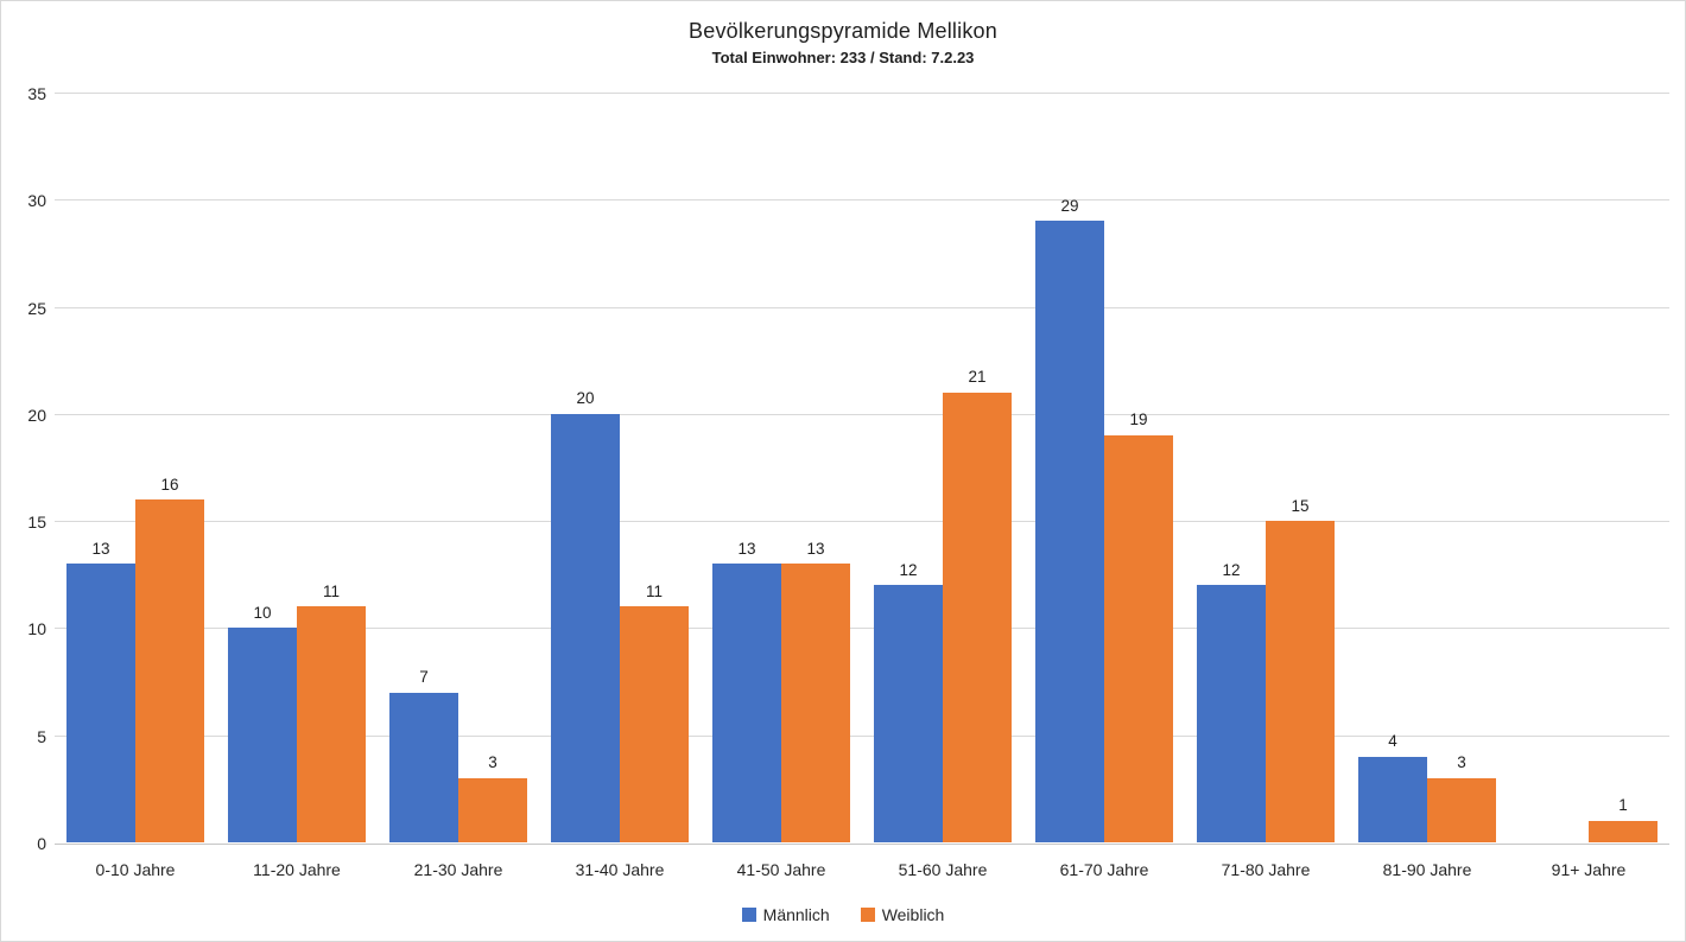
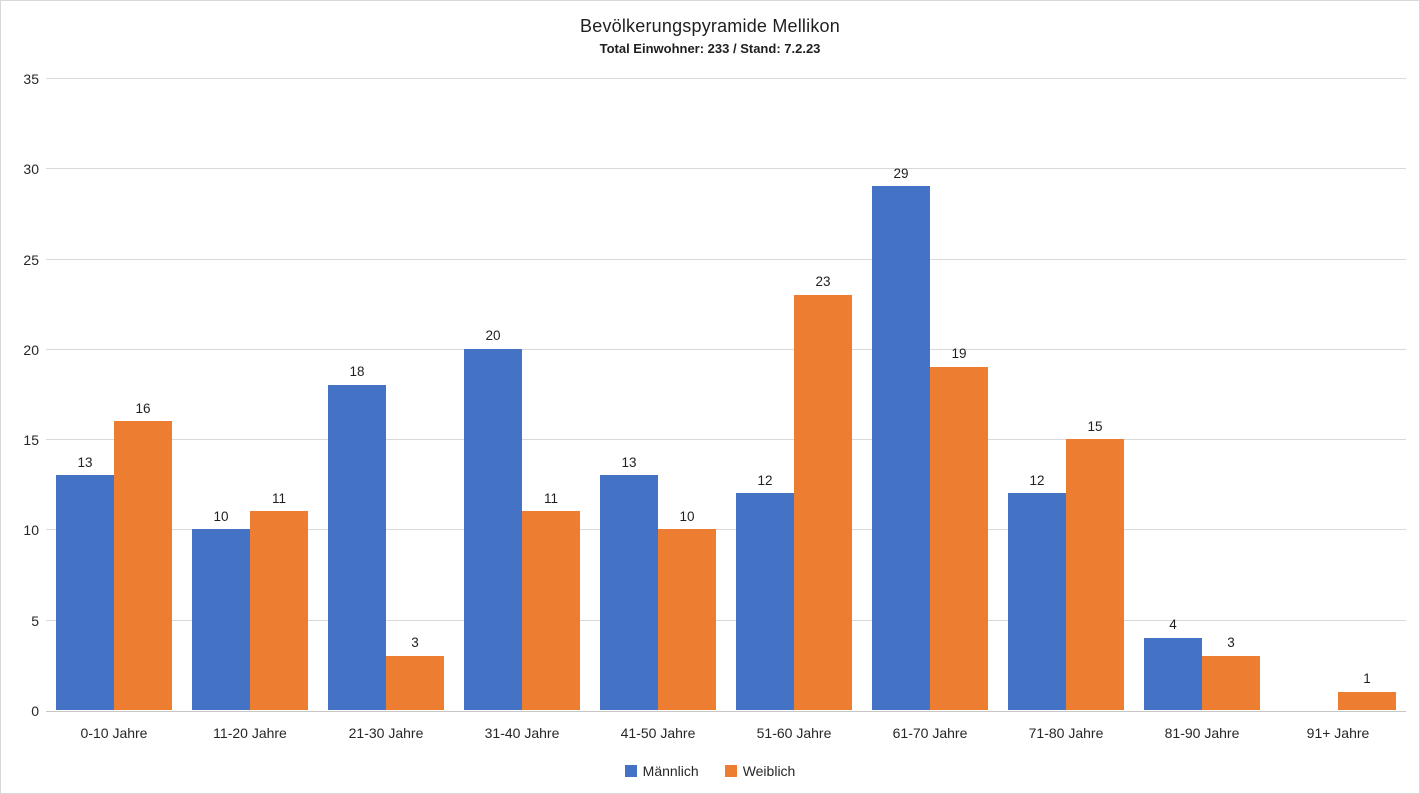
Männlich/21-30 Jahre: 7 -> 18
Weiblich/41-50 Jahre: 13 -> 10
Weiblich/51-60 Jahre: 21 -> 23
